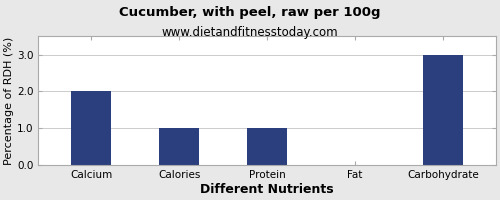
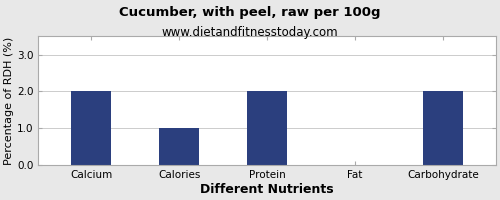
Protein: 1 -> 2
Carbohydrate: 3 -> 2
